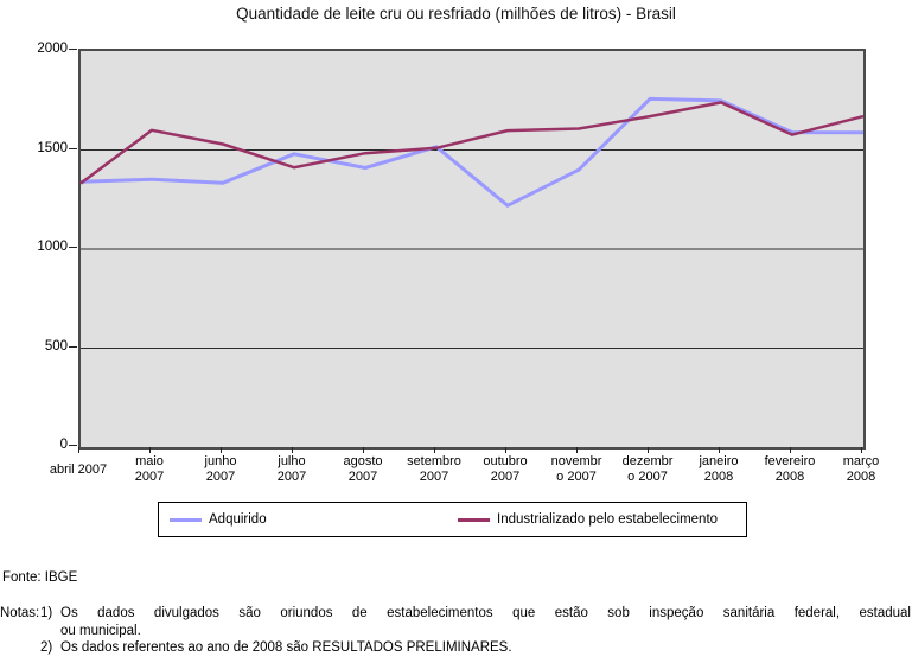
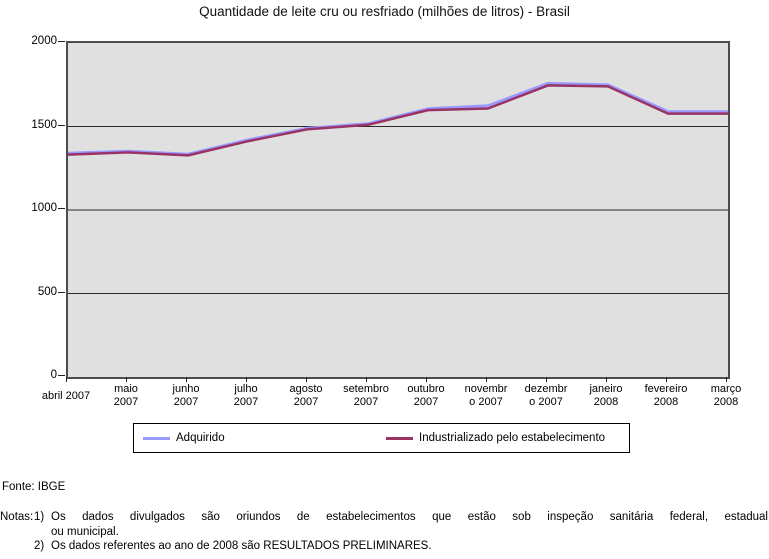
Industrializado pelo estabelecimento/maio 2007: 1600 -> 1340
Industrializado pelo estabelecimento/junho 2007: 1530 -> 1330
Adquirido/julho 2007: 1480 -> 1420
Adquirido/agosto 2007: 1410 -> 1490
Adquirido/outubro 2007: 1220 -> 1610
Adquirido/novembro 2007: 1400 -> 1620
Industrializado pelo estabelecimento/dezembro 2007: 1670 -> 1750
Industrializado pelo estabelecimento/março 2008: 1670 -> 1580
